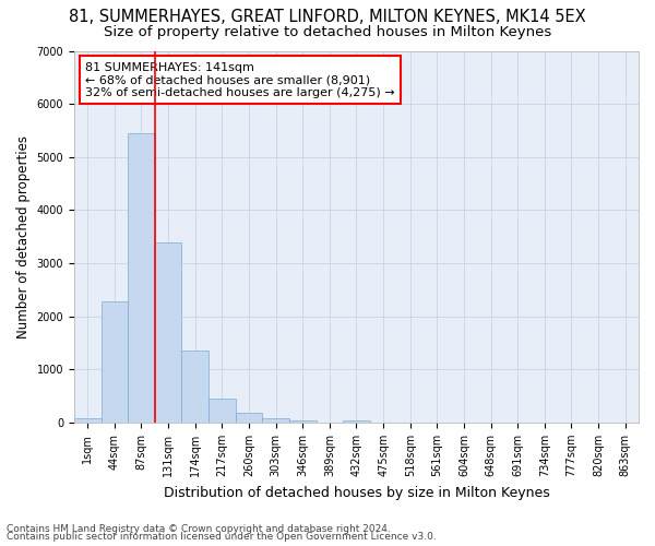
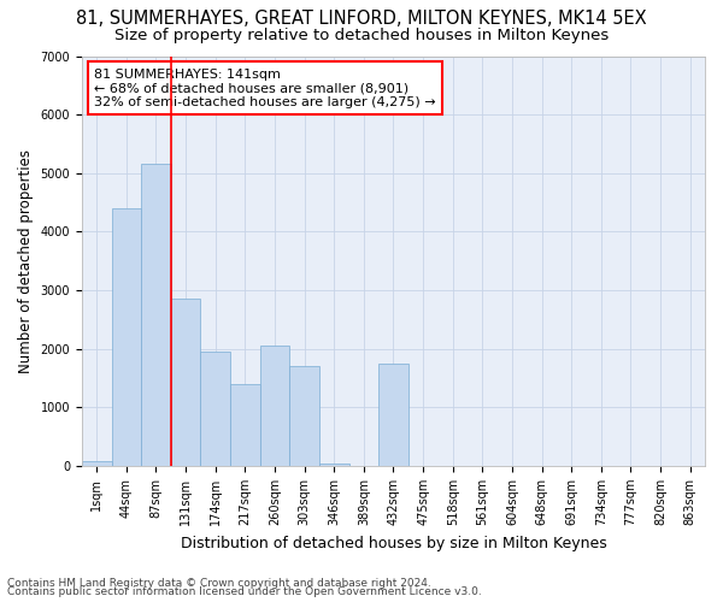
44sqm: 2280 -> 4400
87sqm: 5450 -> 5150
131sqm: 3400 -> 2850
174sqm: 1350 -> 1950
217sqm: 450 -> 1400
260sqm: 180 -> 2050
303sqm: 80 -> 1700
432sqm: 50 -> 1750
